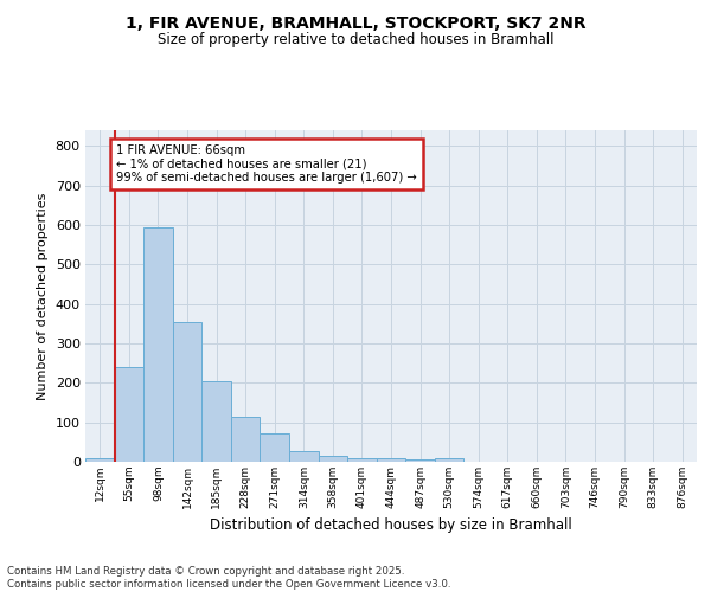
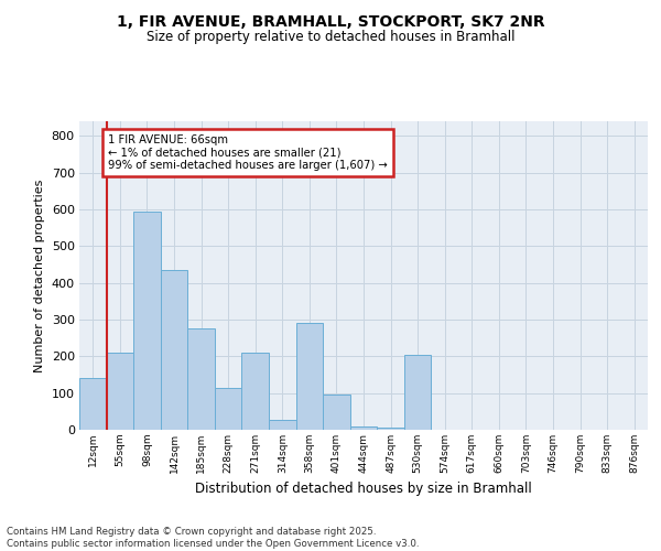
12sqm: 8 -> 140
55sqm: 240 -> 210
142sqm: 355 -> 435
185sqm: 205 -> 275
271sqm: 72 -> 210
358sqm: 15 -> 290
401sqm: 10 -> 95
530sqm: 8 -> 205
